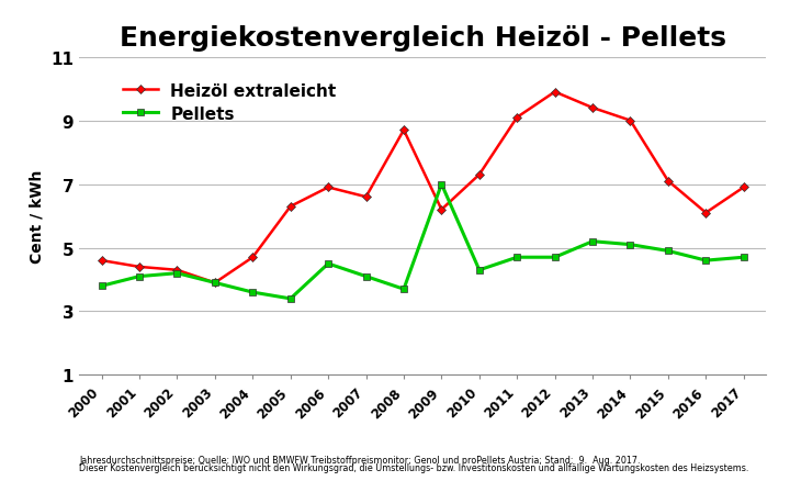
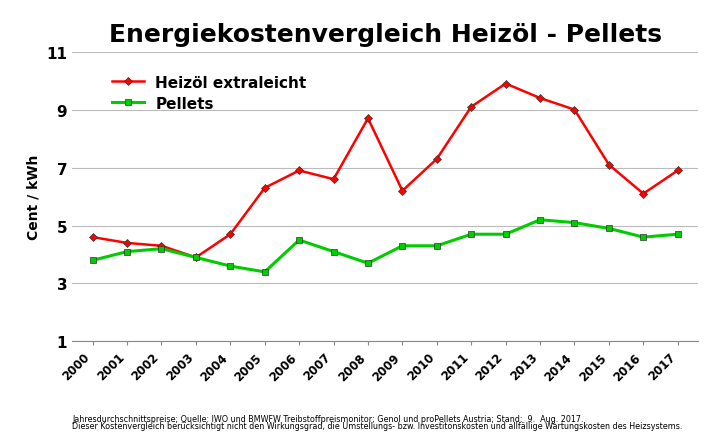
Pellets/2009: 7.0 -> 4.3
